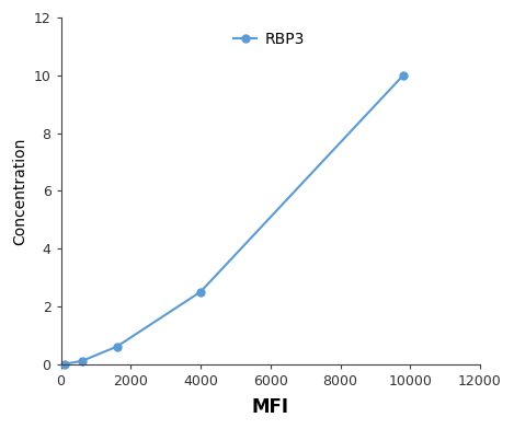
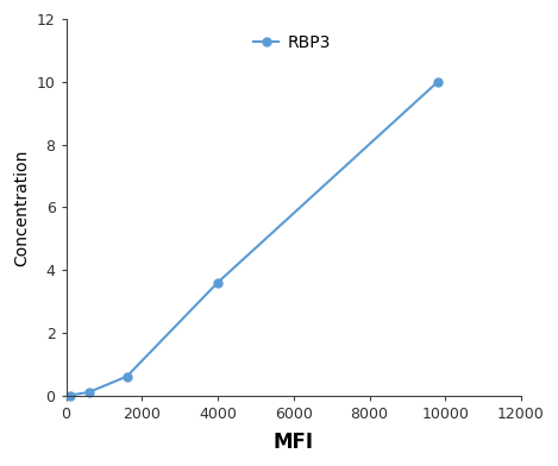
4000: 2.5 -> 3.6
